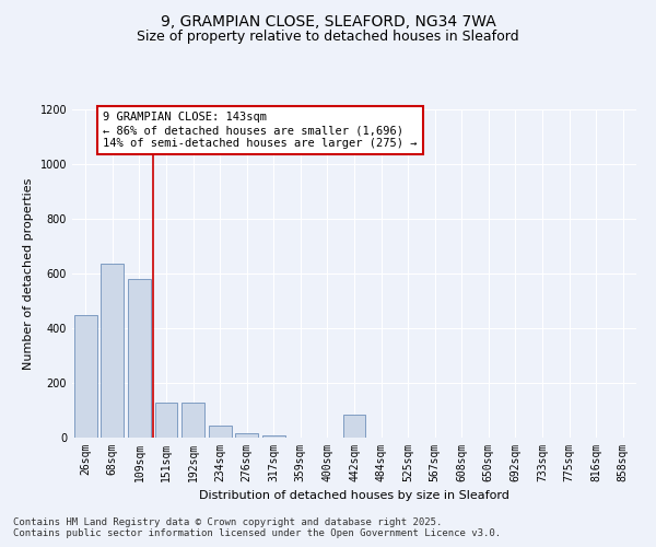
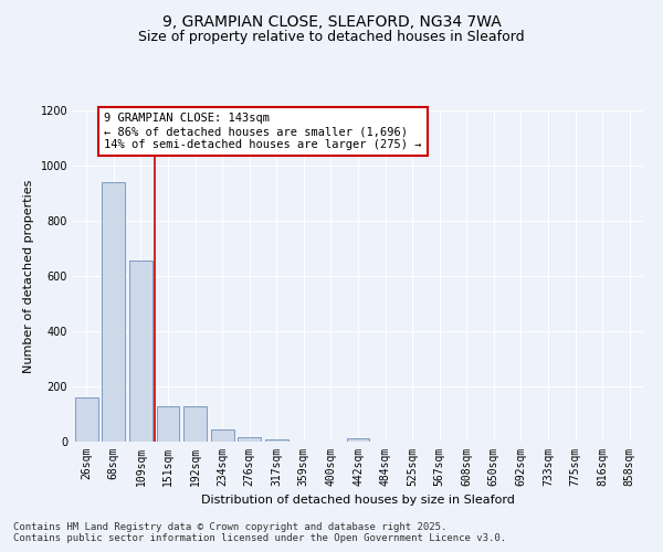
26sqm: 450 -> 160
68sqm: 635 -> 940
109sqm: 580 -> 655
442sqm: 85 -> 12
